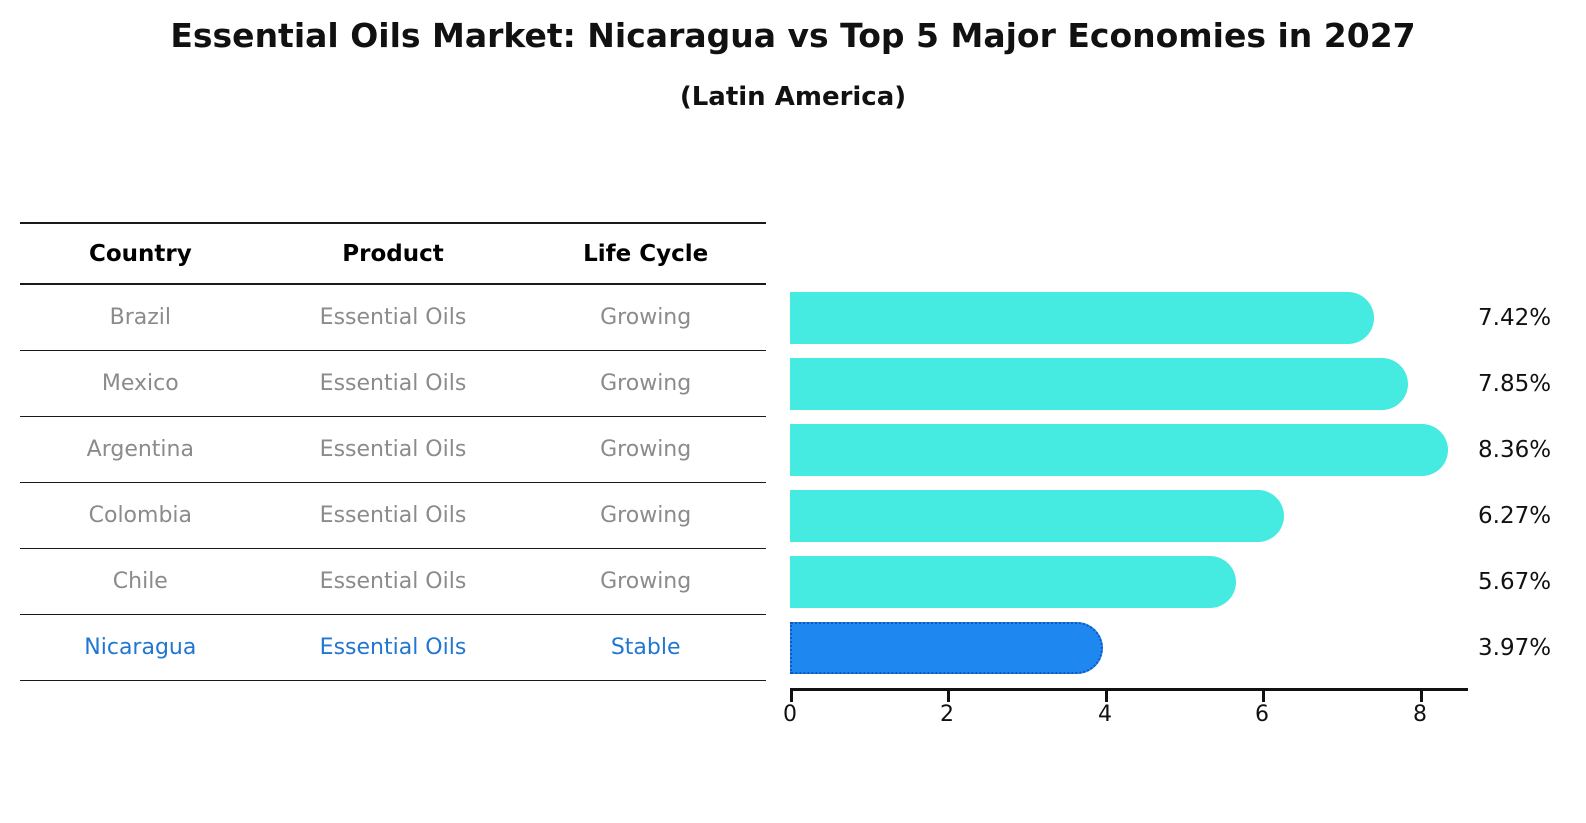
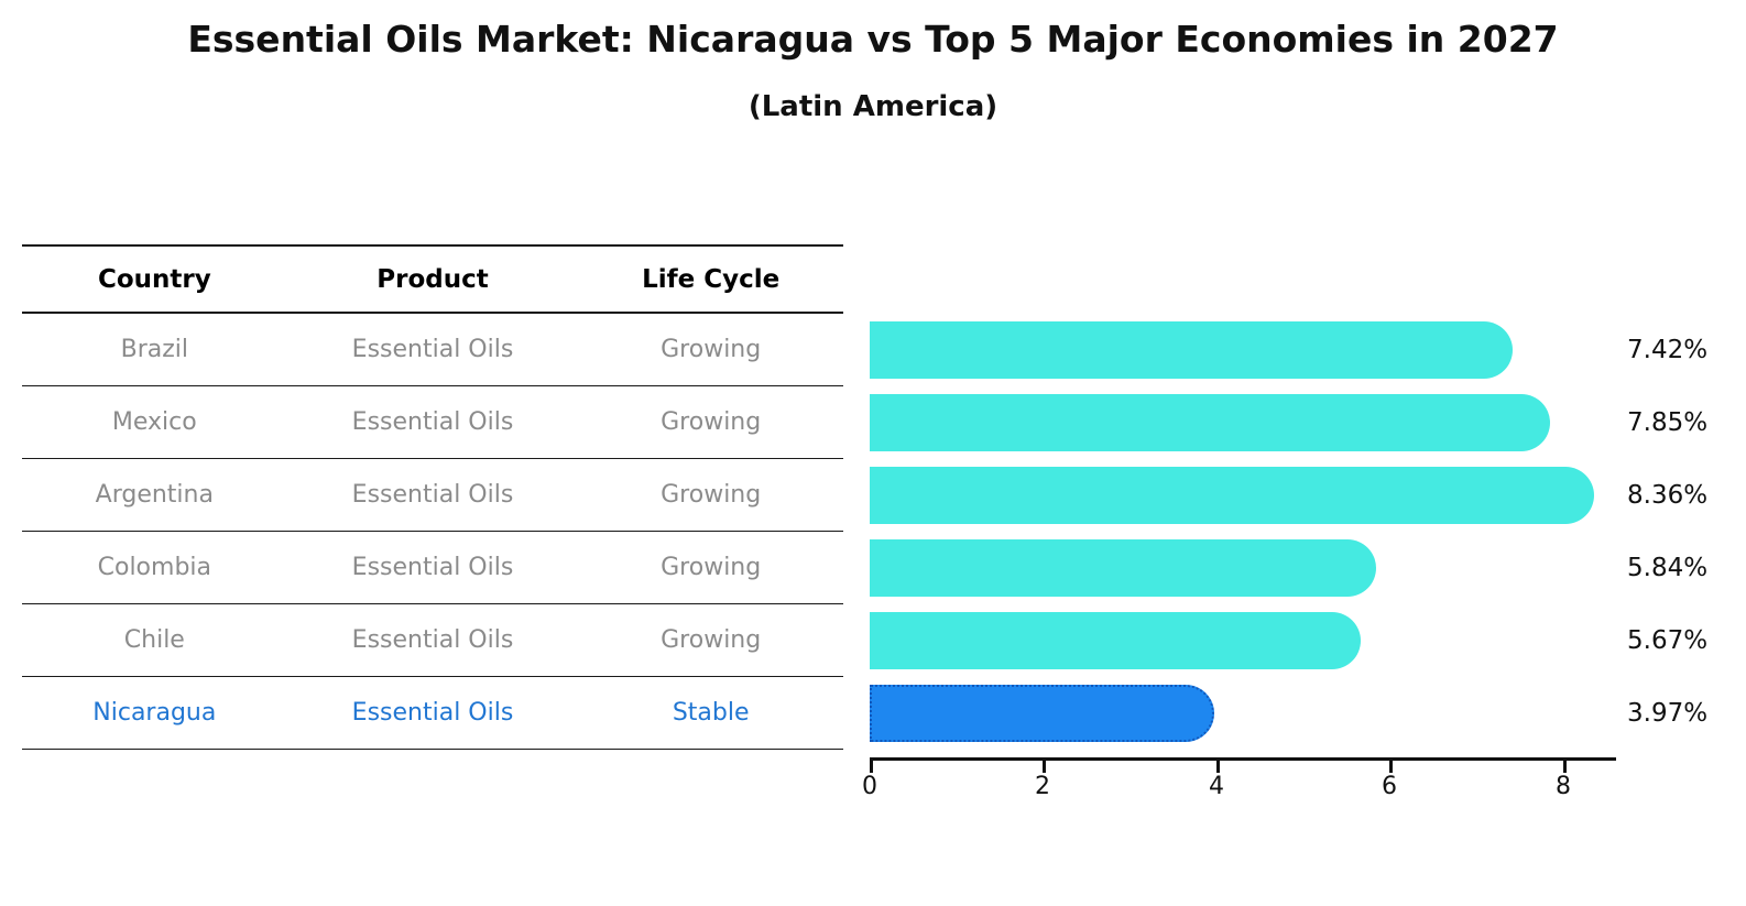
Colombia: 6.27% -> 5.84%
